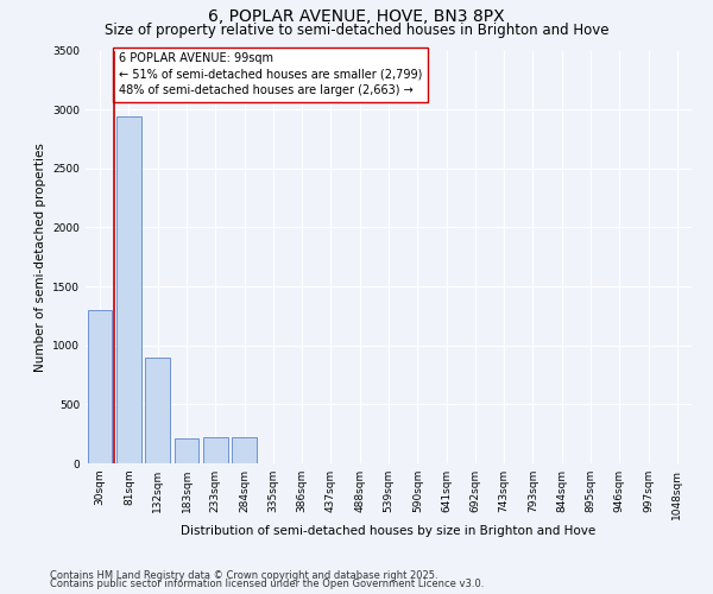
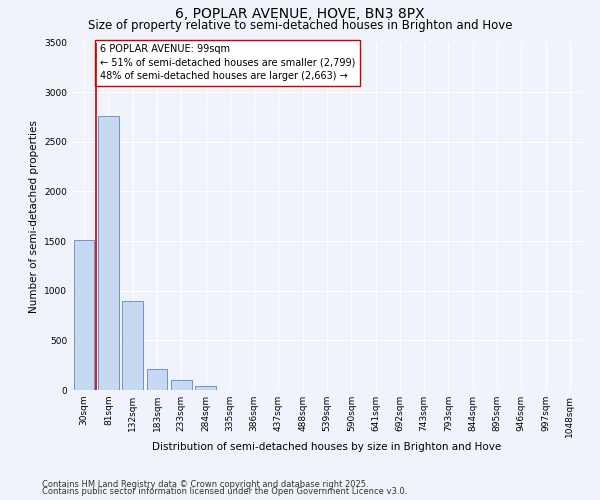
30sqm: 1300 -> 1510
81sqm: 2940 -> 2760
233sqm: 220 -> 100
284sqm: 220 -> 40
